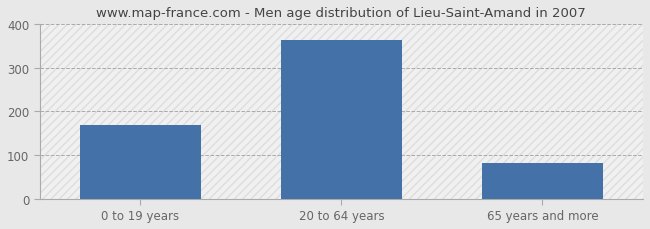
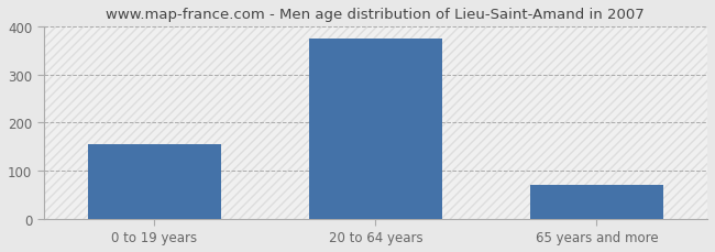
0 to 19 years: 170 -> 155
20 to 64 years: 363 -> 375
65 years and more: 82 -> 70
